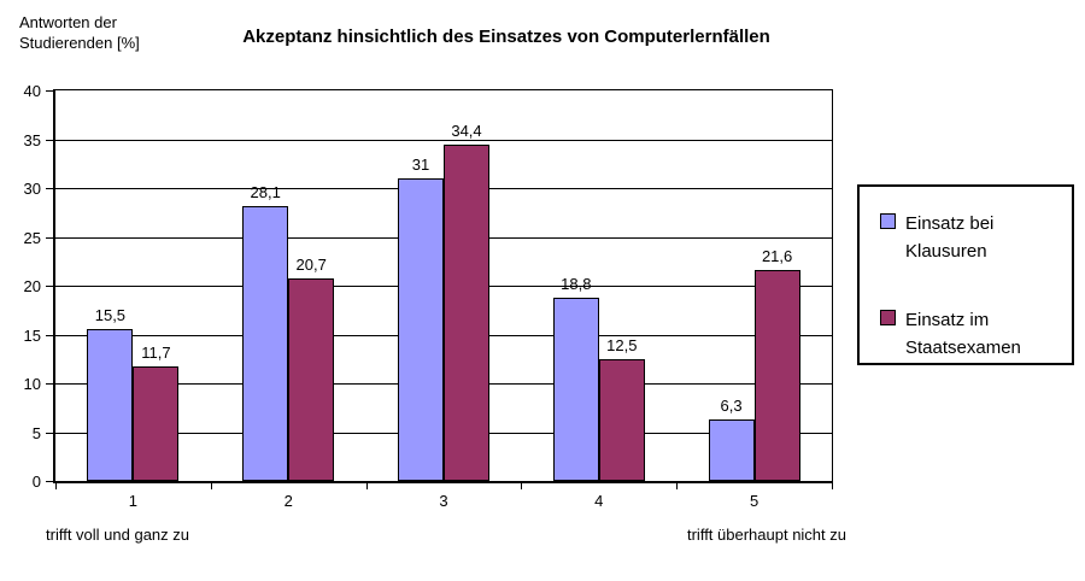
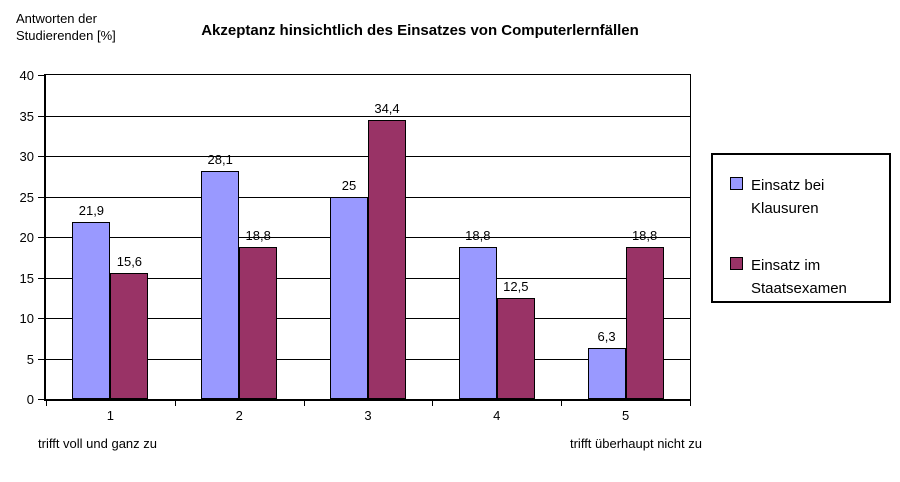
Einsatz bei Klausuren/1: 15,5 -> 21,9
Einsatz im Staatsexamen/1: 11,7 -> 15,6
Einsatz im Staatsexamen/2: 20,7 -> 18,8
Einsatz bei Klausuren/3: 31 -> 25
Einsatz im Staatsexamen/5: 21,6 -> 18,8
